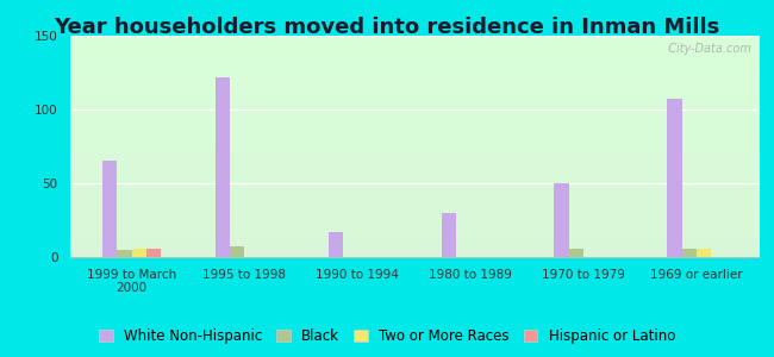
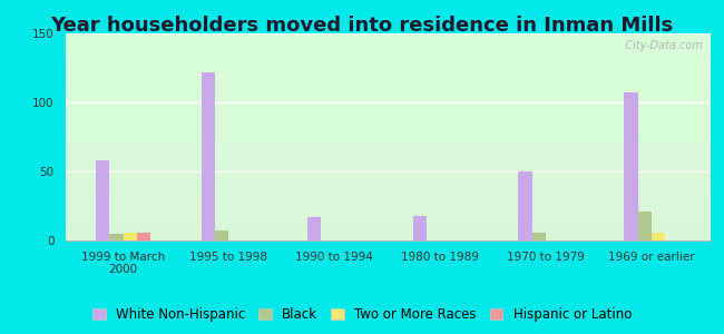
White Non-Hispanic/1999 to March 2000: 65 -> 58
White Non-Hispanic/1980 to 1989: 30 -> 18
Black/1969 or earlier: 6 -> 21
